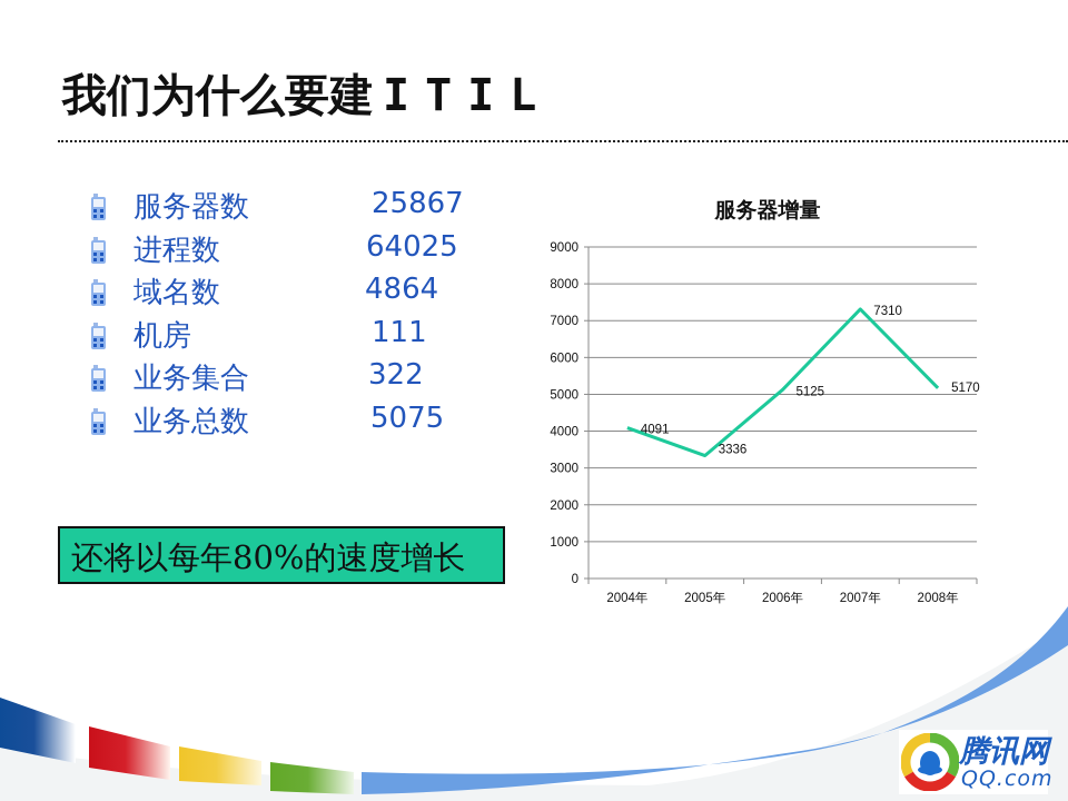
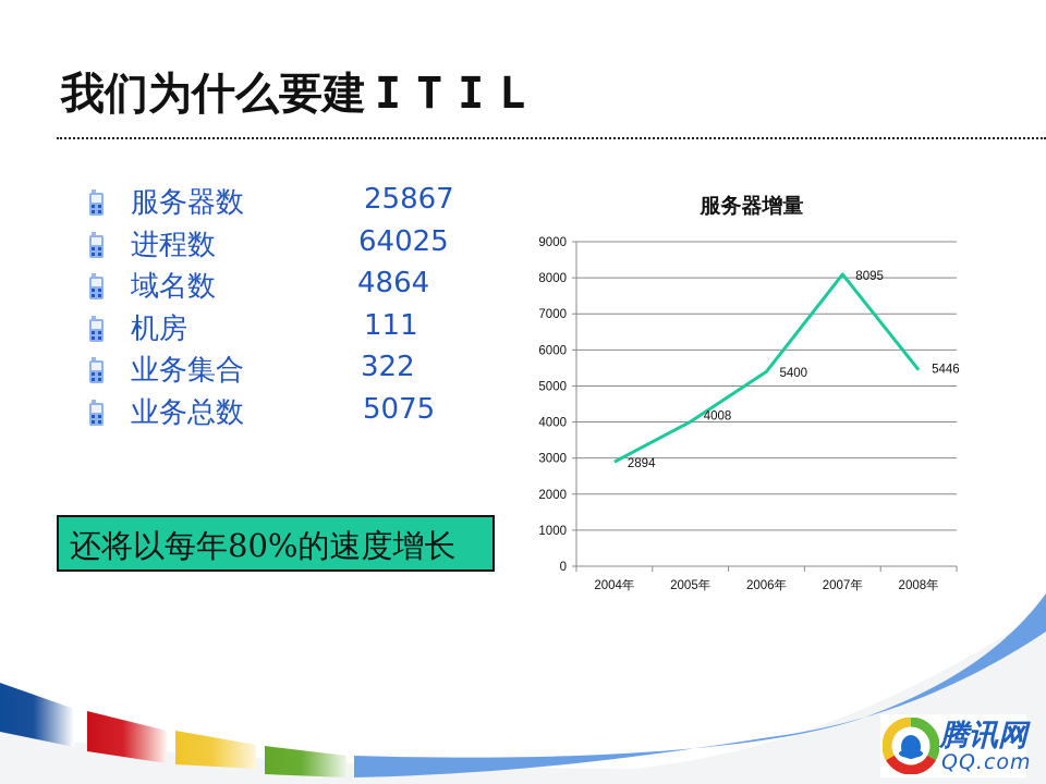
2004年: 4091 -> 2894
2005年: 3336 -> 4008
2006年: 5125 -> 5400
2007年: 7310 -> 8095
2008年: 5170 -> 5446
